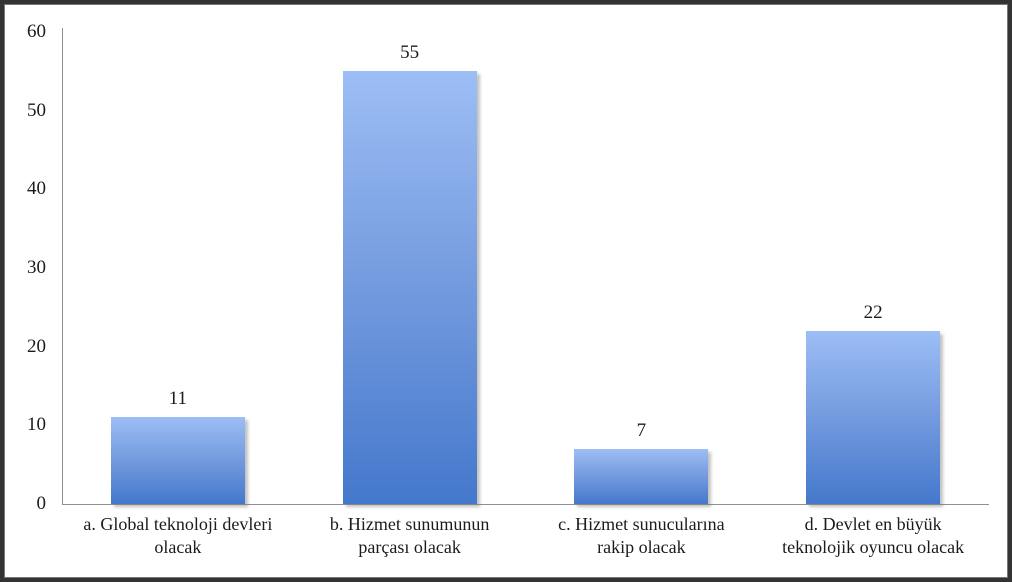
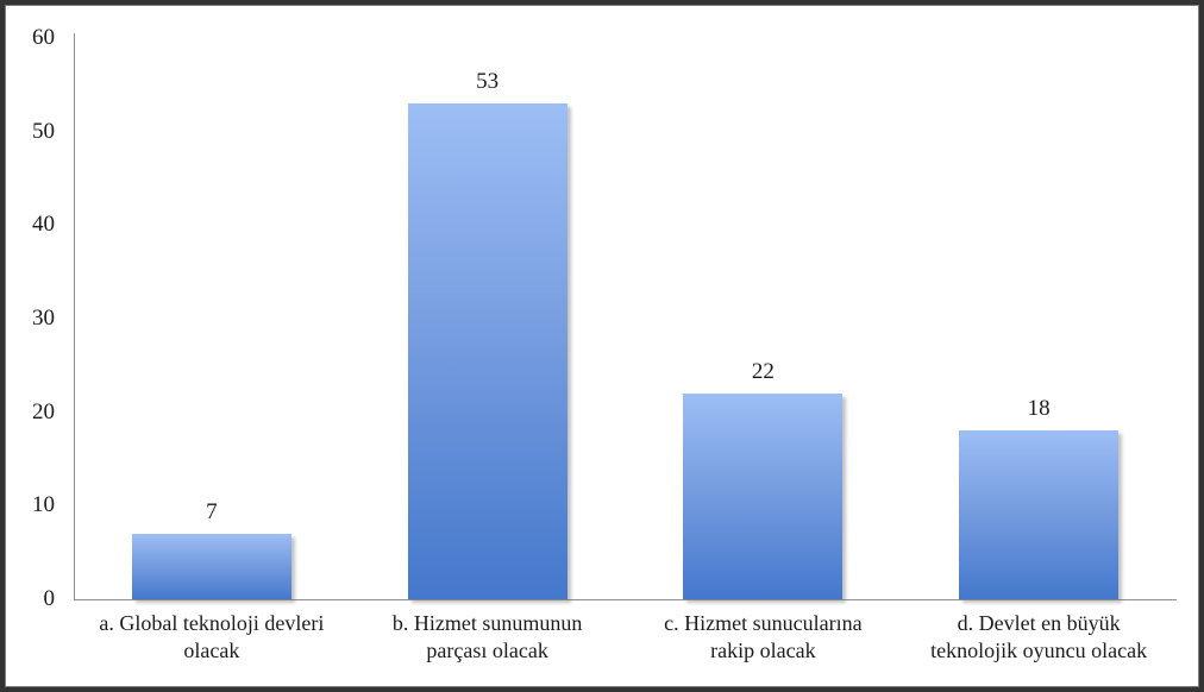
a. Global teknoloji devleri olacak: 11 -> 7
b. Hizmet sunumunun parçası olacak: 55 -> 53
c. Hizmet sunucularına rakip olacak: 7 -> 22
d. Devlet en büyük teknolojik oyuncu olacak: 22 -> 18
